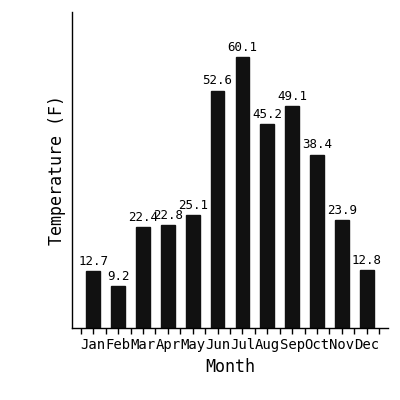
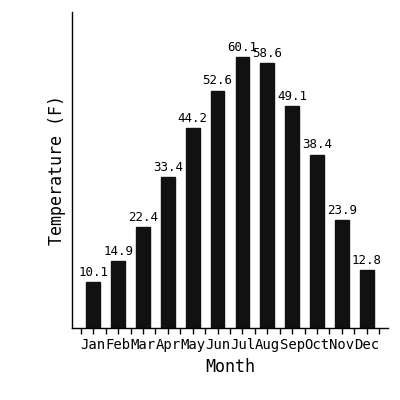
Jan: 12.7 -> 10.1
Feb: 9.2 -> 14.9
Apr: 22.8 -> 33.4
May: 25.1 -> 44.2
Aug: 45.2 -> 58.6
